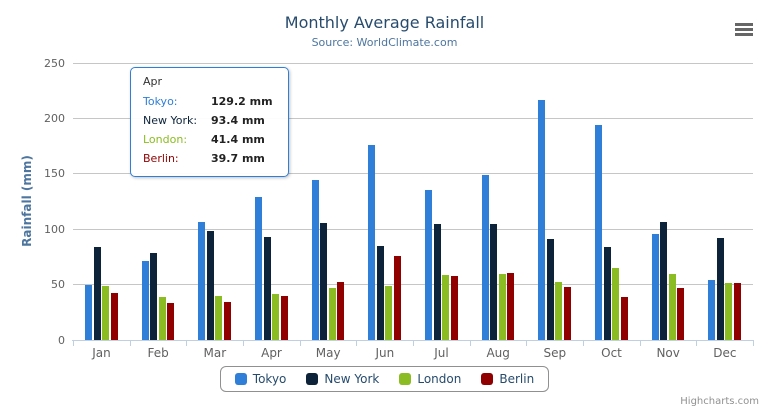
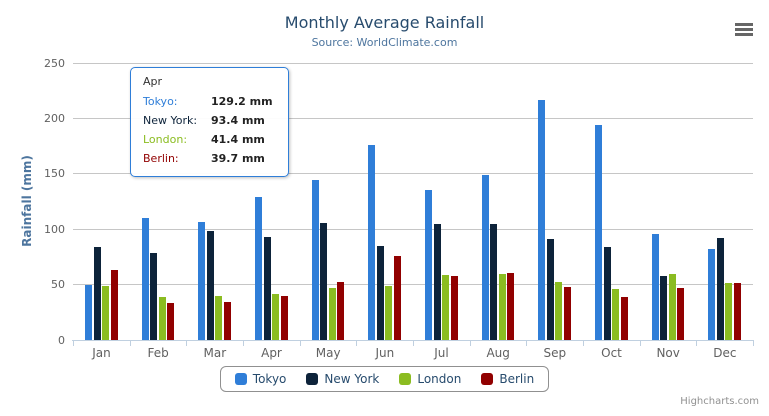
Berlin/Jan: 42 -> 63
Tokyo/Feb: 72 -> 110
London/Oct: 65 -> 46
New York/Nov: 107 -> 58
Tokyo/Dec: 54 -> 82
